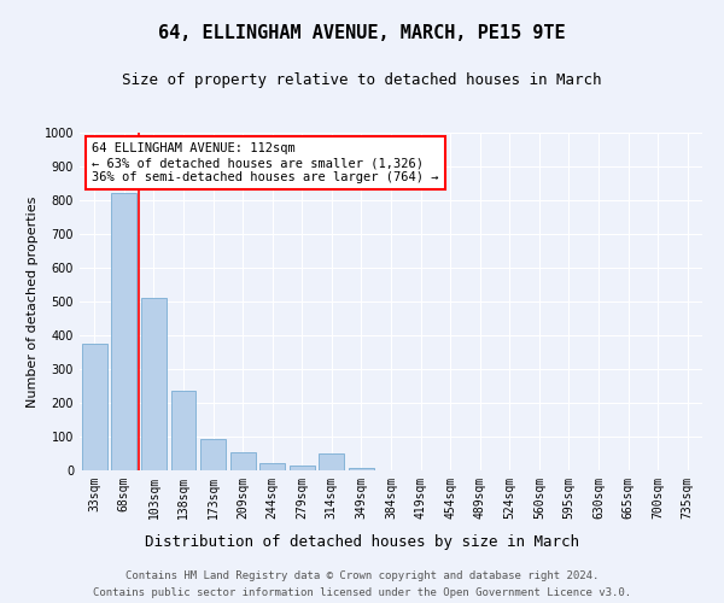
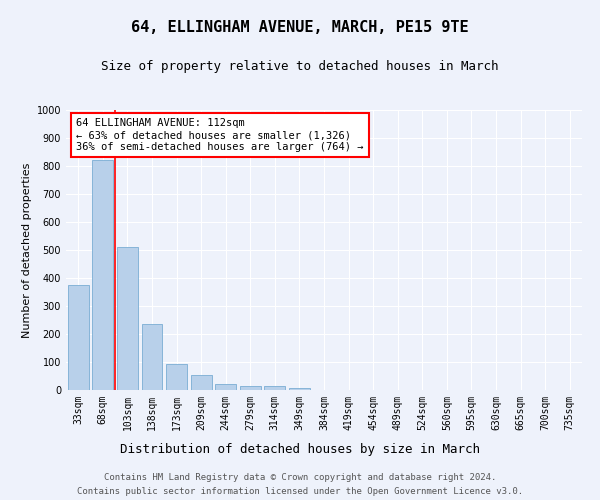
314sqm: 50 -> 13
